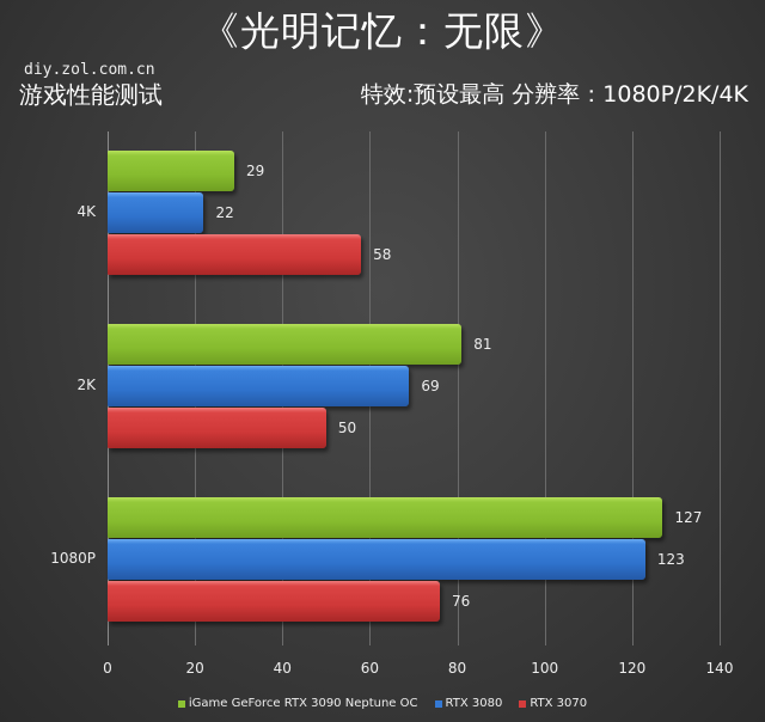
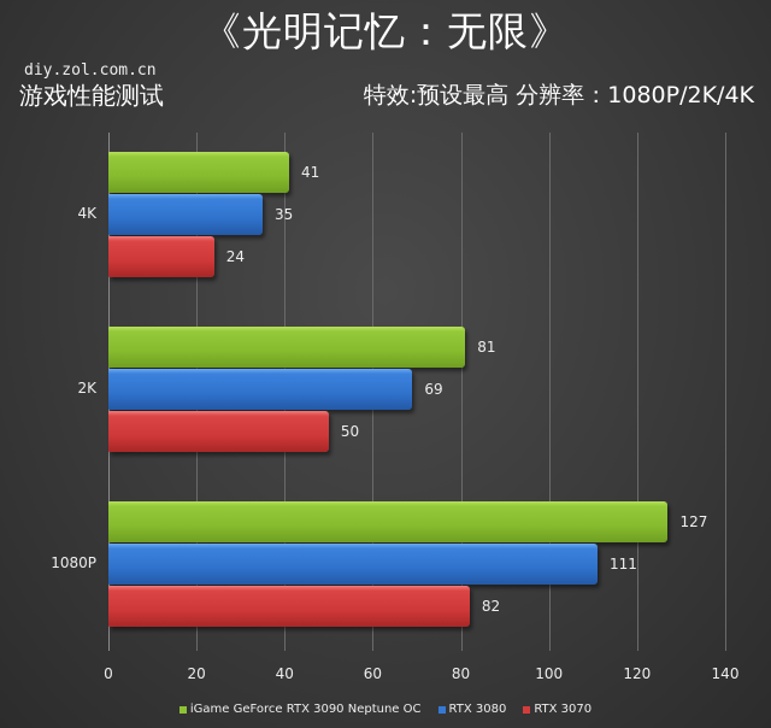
iGame GeForce RTX 3090 Neptune OC/4K: 29 -> 41
RTX 3080/4K: 22 -> 35
RTX 3070/4K: 58 -> 24
RTX 3080/1080P: 123 -> 111
RTX 3070/1080P: 76 -> 82
